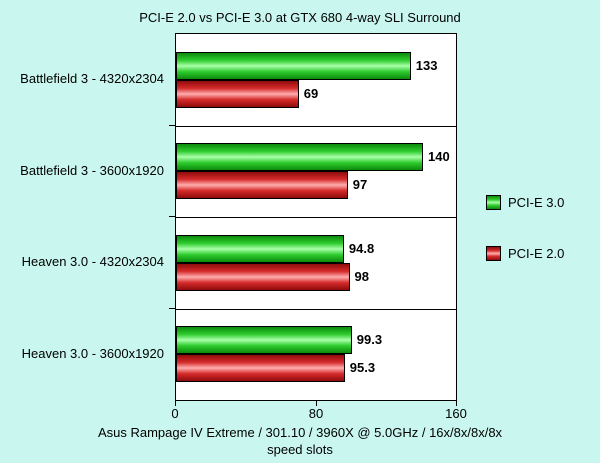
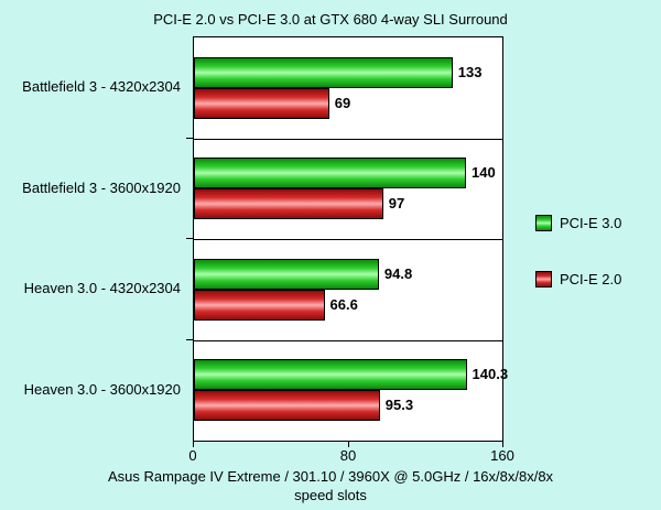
PCI-E 2.0/Heaven 3.0 - 4320x2304: 98 -> 66.6
PCI-E 3.0/Heaven 3.0 - 3600x1920: 99.3 -> 140.3
